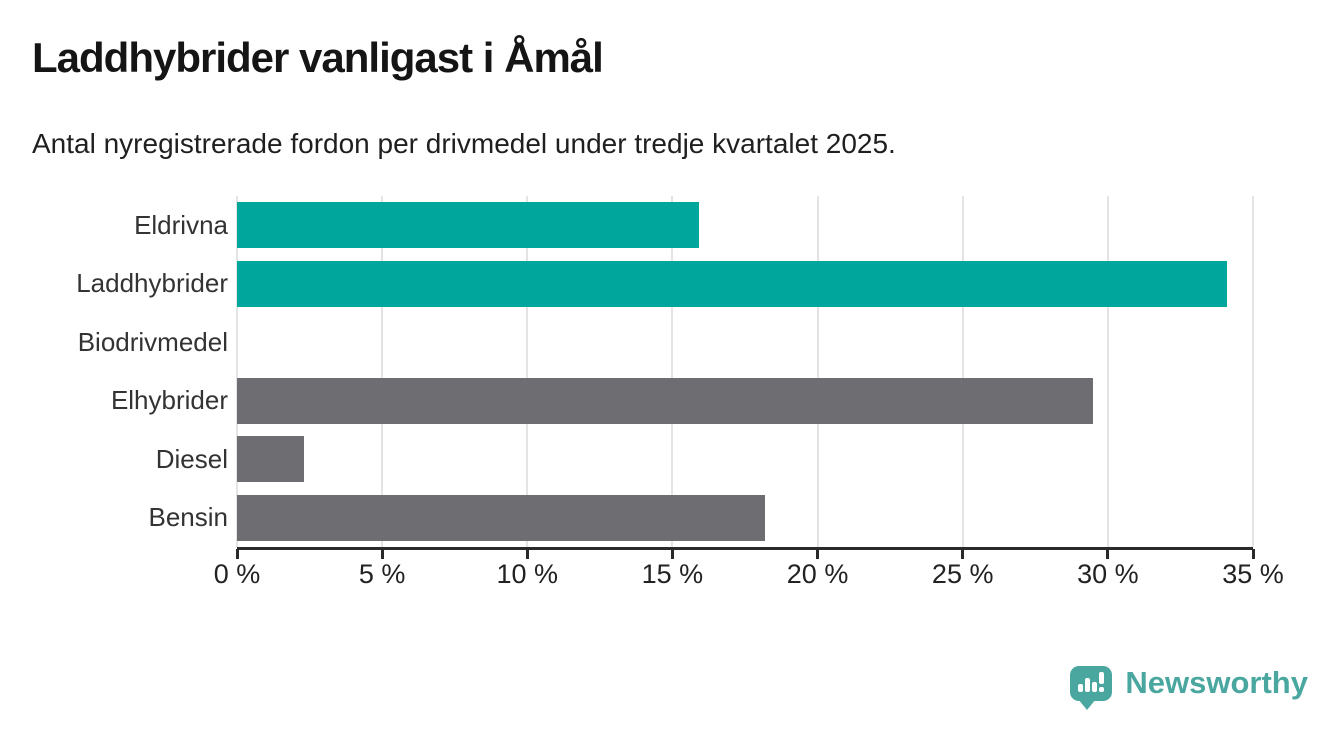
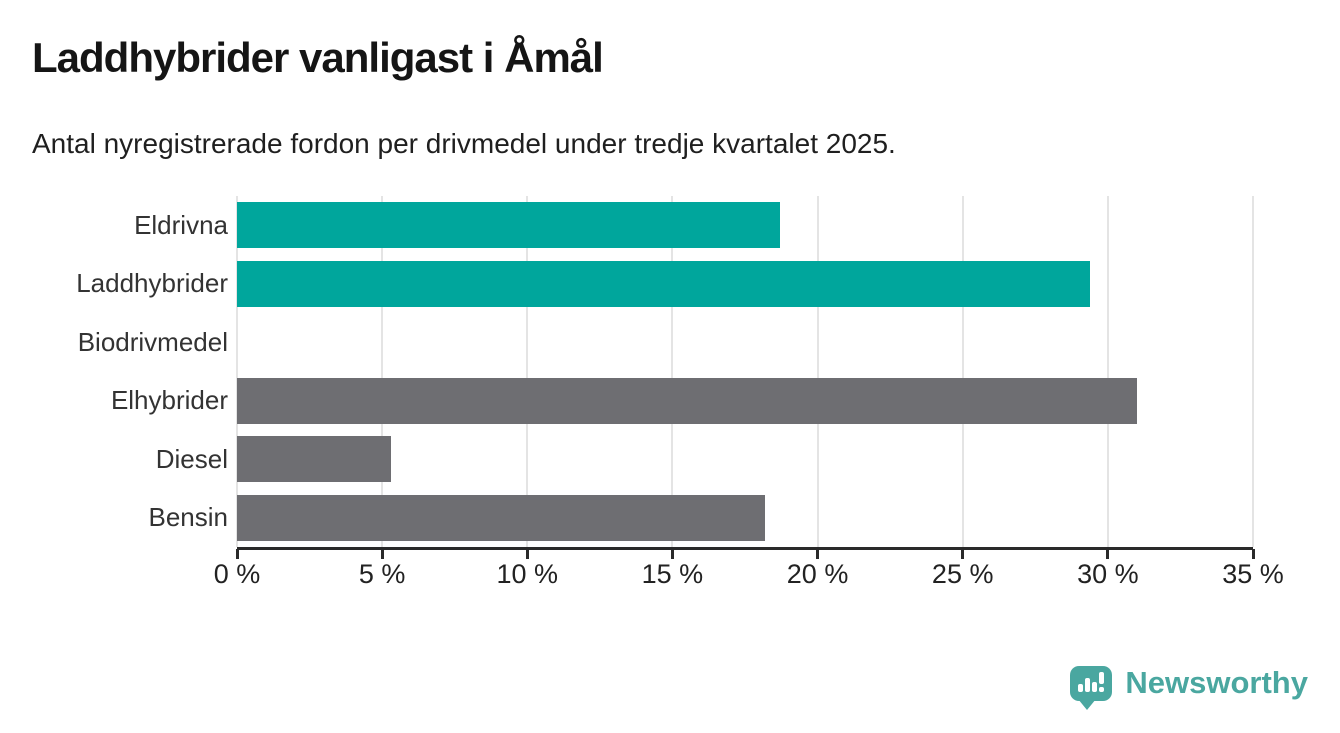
Eldrivna: 15.9% -> 18.7%
Laddhybrider: 34.1% -> 29.4%
Elhybrider: 29.5% -> 31.0%
Diesel: 2.3% -> 5.3%
